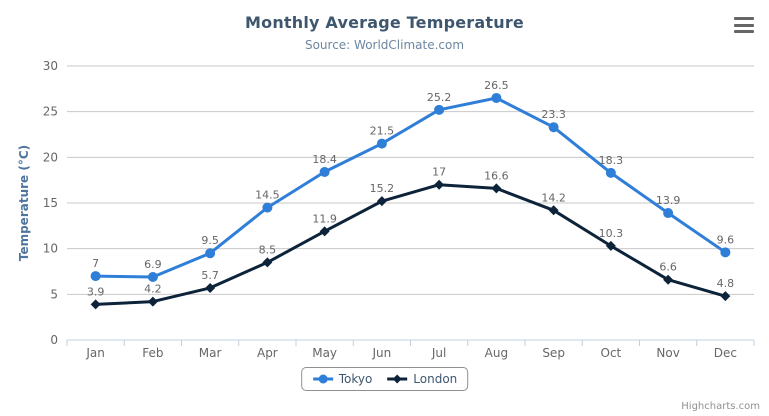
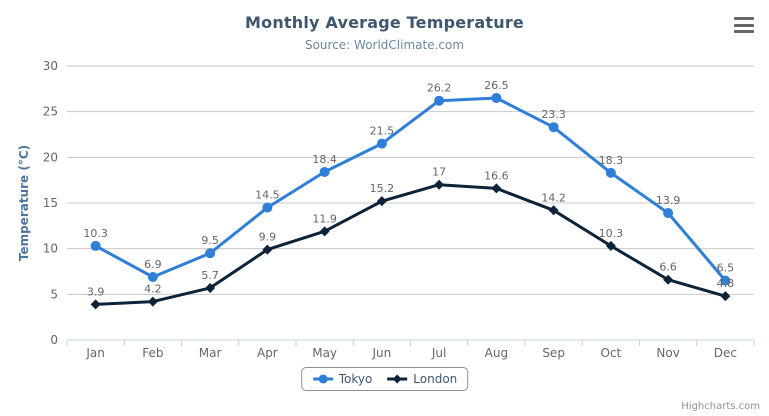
Tokyo/Jan: 7 -> 10.3
London/Apr: 8.5 -> 9.9
Tokyo/Jul: 25.2 -> 26.2
Tokyo/Dec: 9.6 -> 6.5
